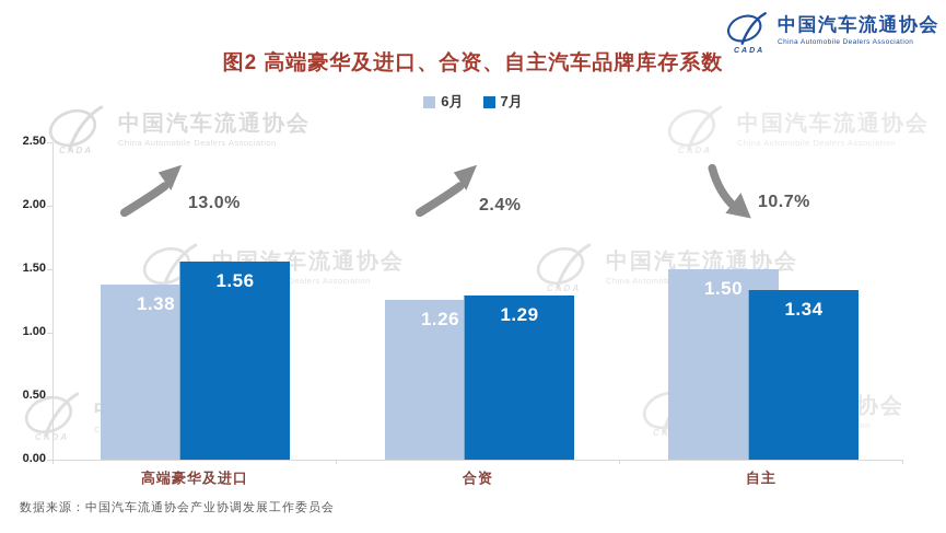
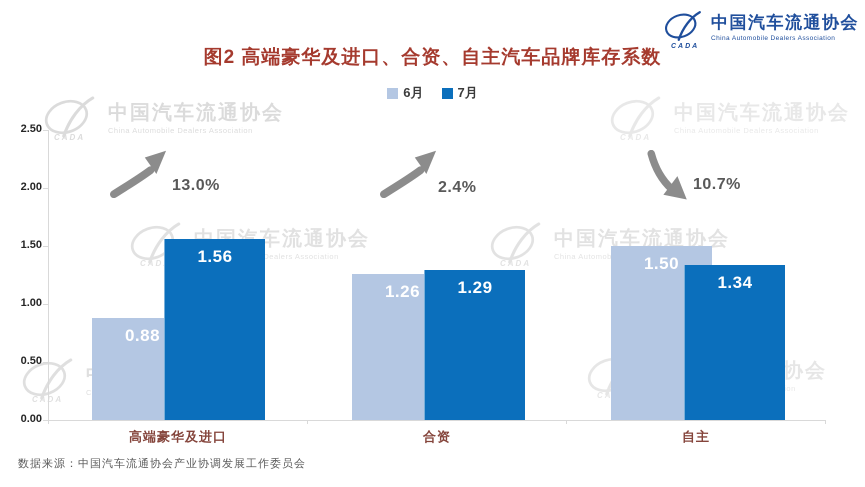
6月/高端豪华及进口: 1.38 -> 0.88
